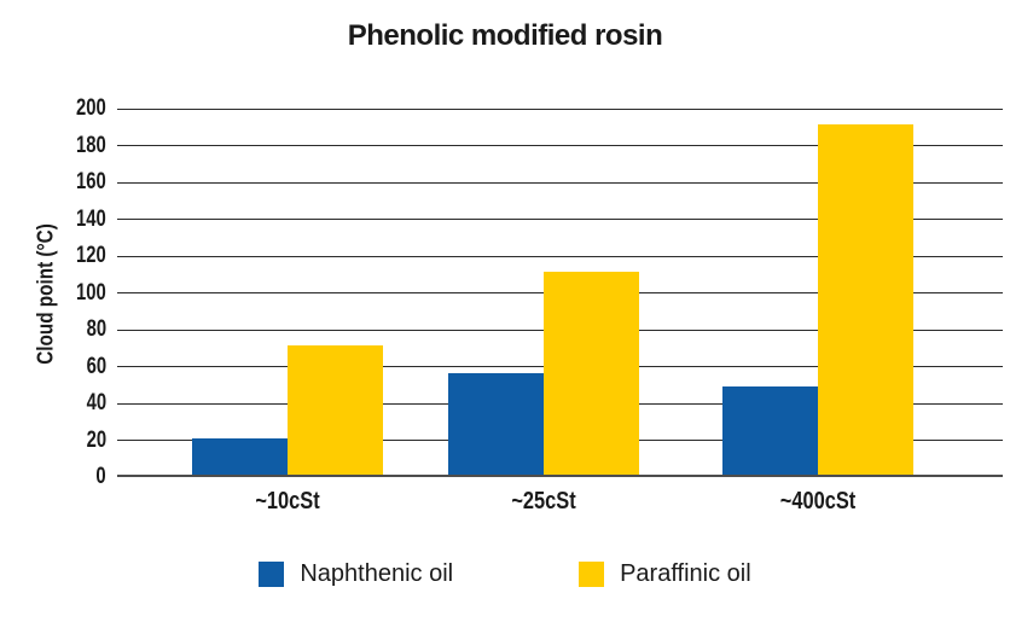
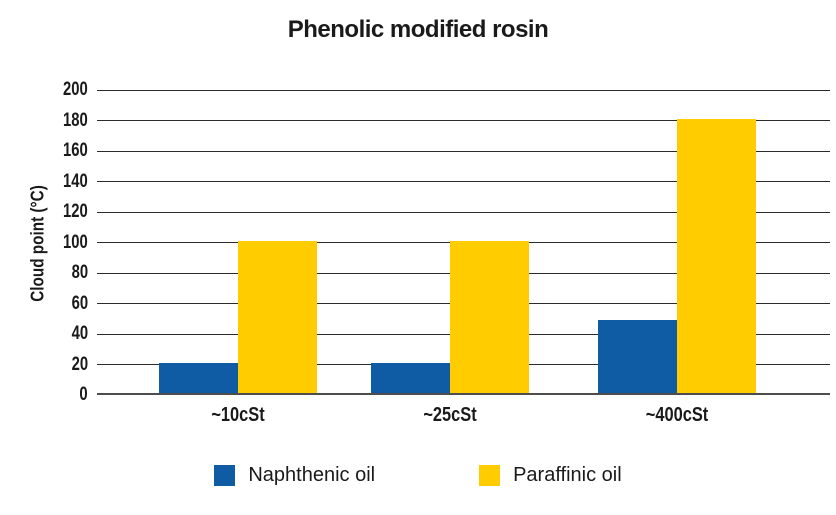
Paraffinic oil/~10cSt: 70 -> 100
Naphthenic oil/~25cSt: 55 -> 20
Paraffinic oil/~25cSt: 110 -> 100
Paraffinic oil/~400cSt: 190 -> 180
